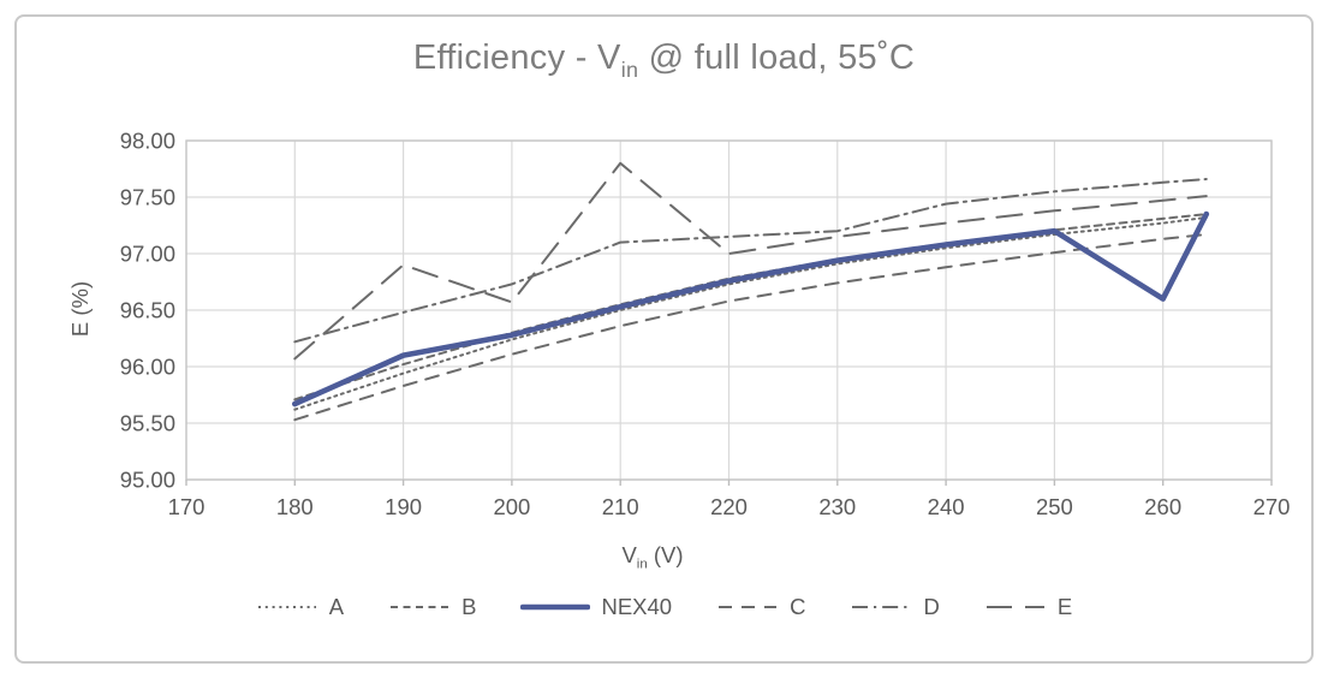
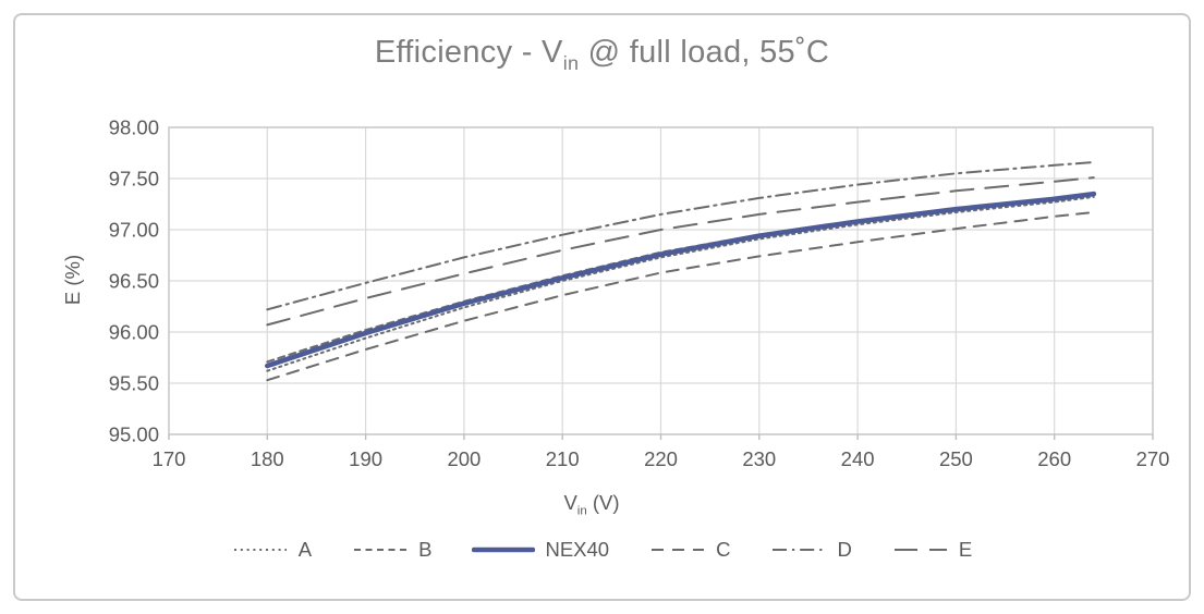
NEX40/190: 96.1 -> 96.0
E/190: 96.9 -> 96.3
D/210: 97.1 -> 97.0
E/210: 97.8 -> 96.8
D/230: 97.2 -> 97.3
NEX40/260: 96.6 -> 97.3
